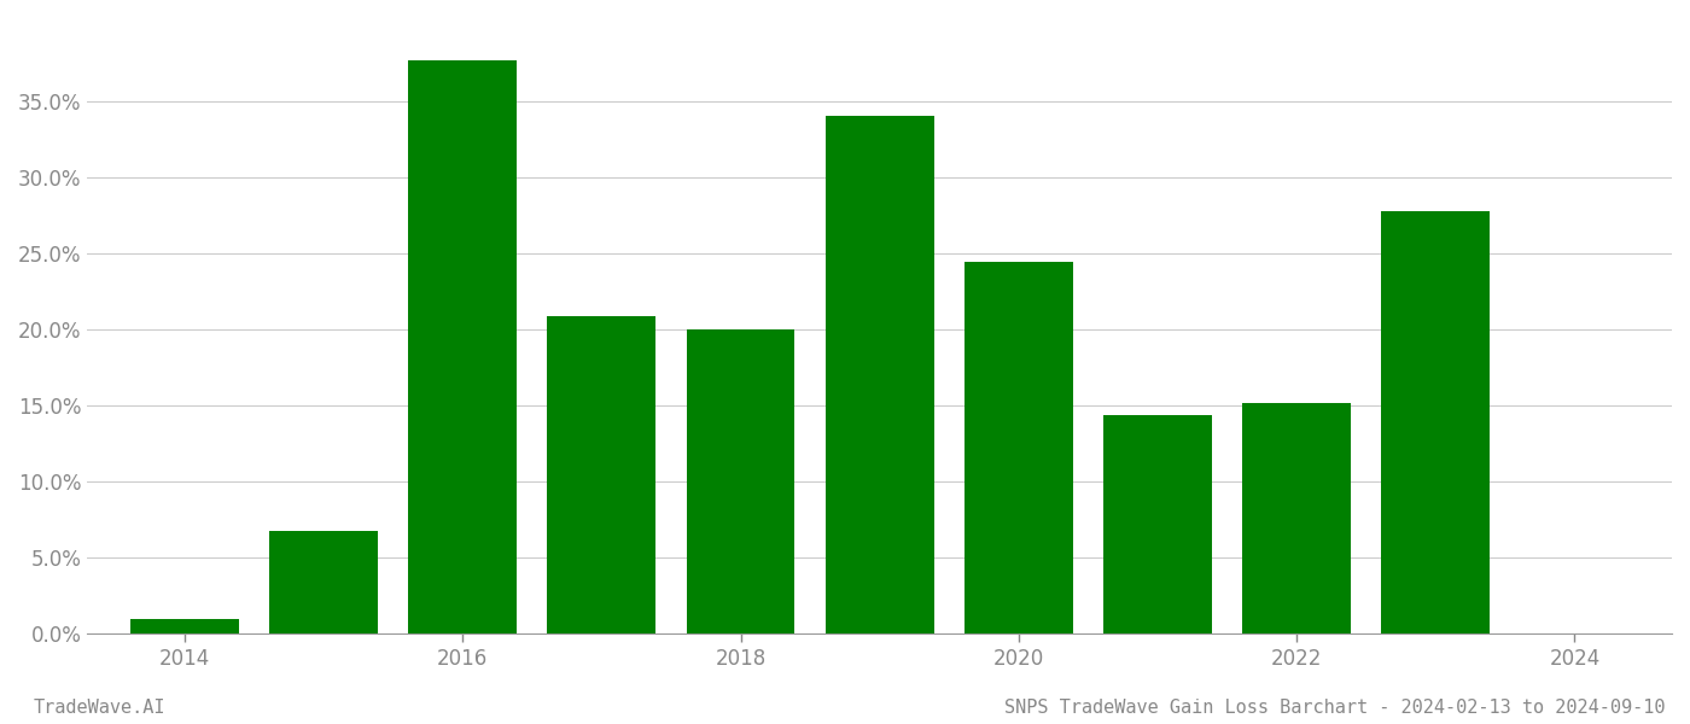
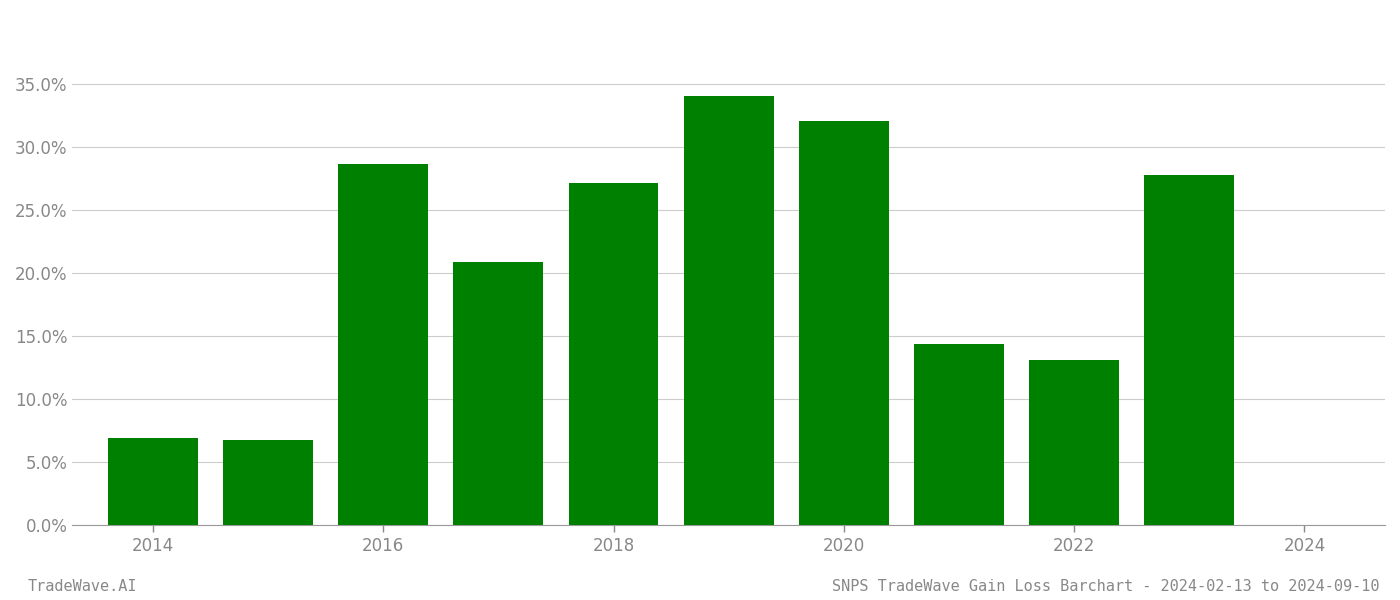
2014: 1.0% -> 6.9%
2016: 37.7% -> 28.7%
2018: 20.0% -> 27.2%
2020: 24.5% -> 32.1%
2022: 15.2% -> 13.1%
